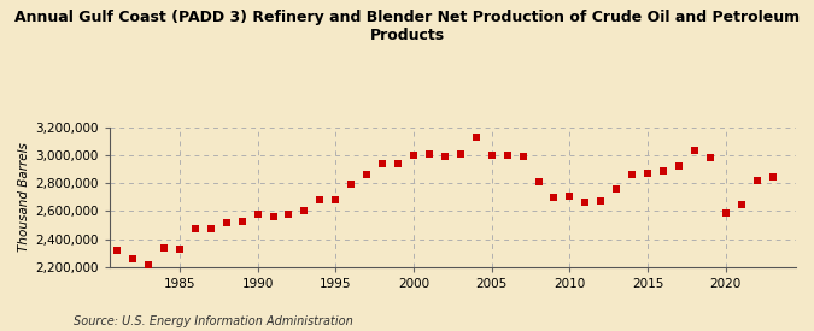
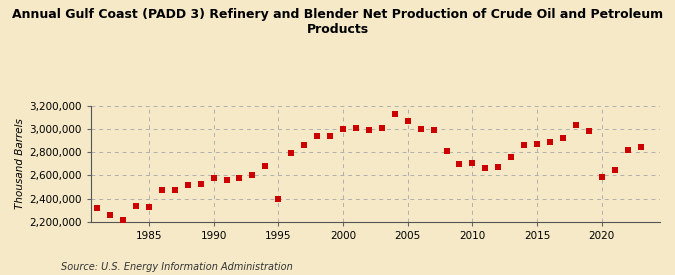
1995: 2,680,000 -> 2,400,000
2005: 3,000,000 -> 3,070,000
